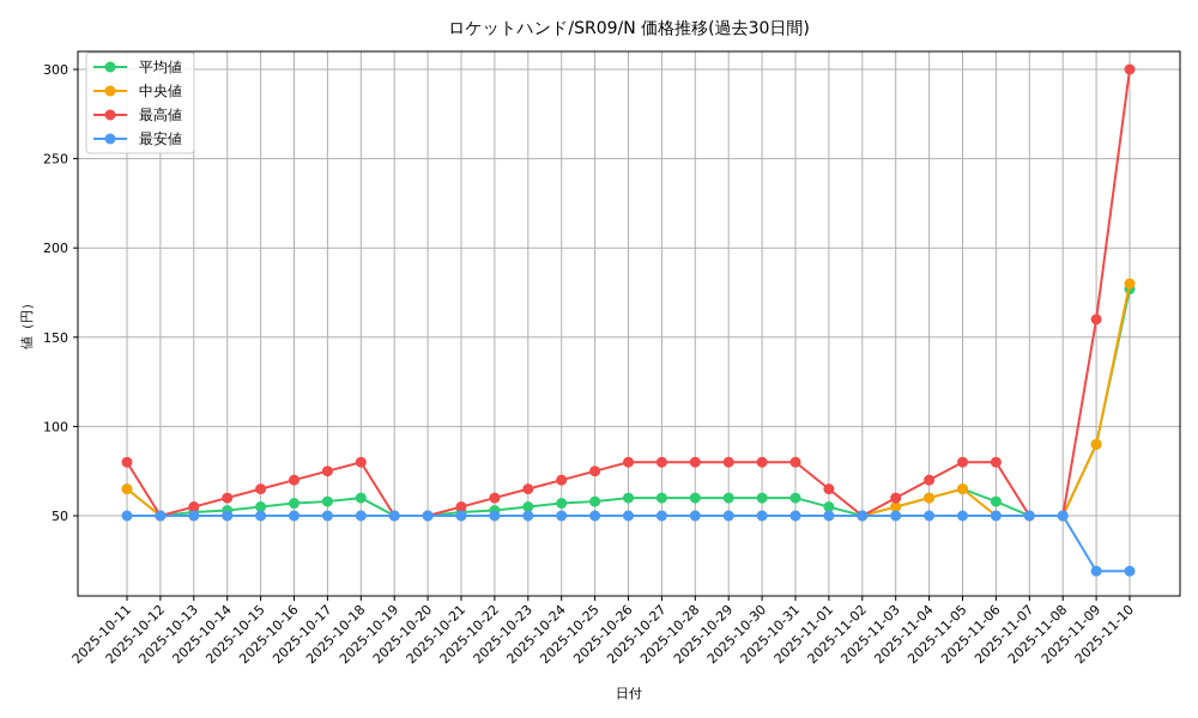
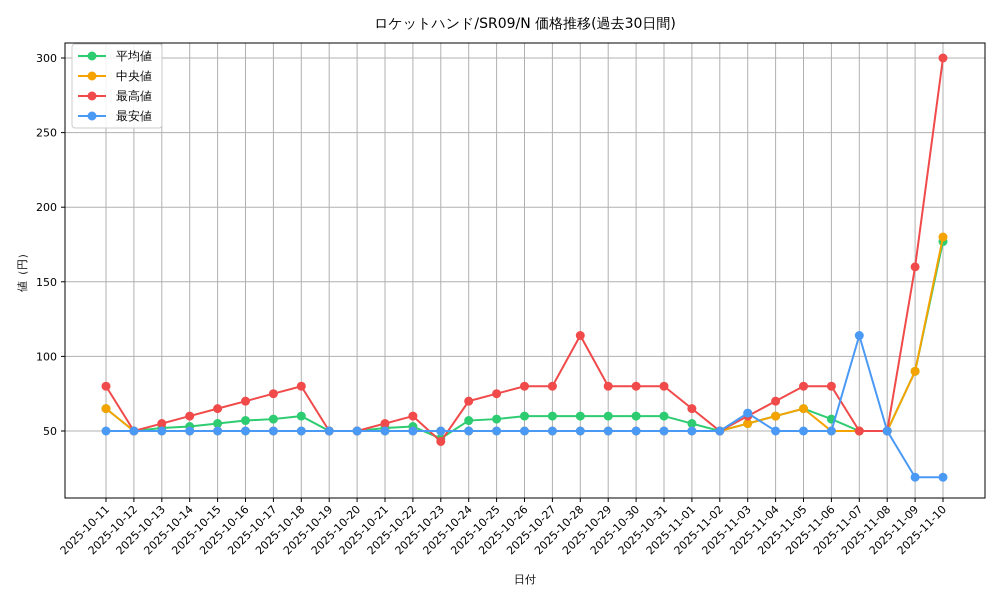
平均値/2025-10-23: 55 -> 45
最高値/2025-10-23: 65 -> 43
最高値/2025-10-28: 80 -> 114
最安値/2025-11-03: 50 -> 62
最安値/2025-11-07: 50 -> 114
